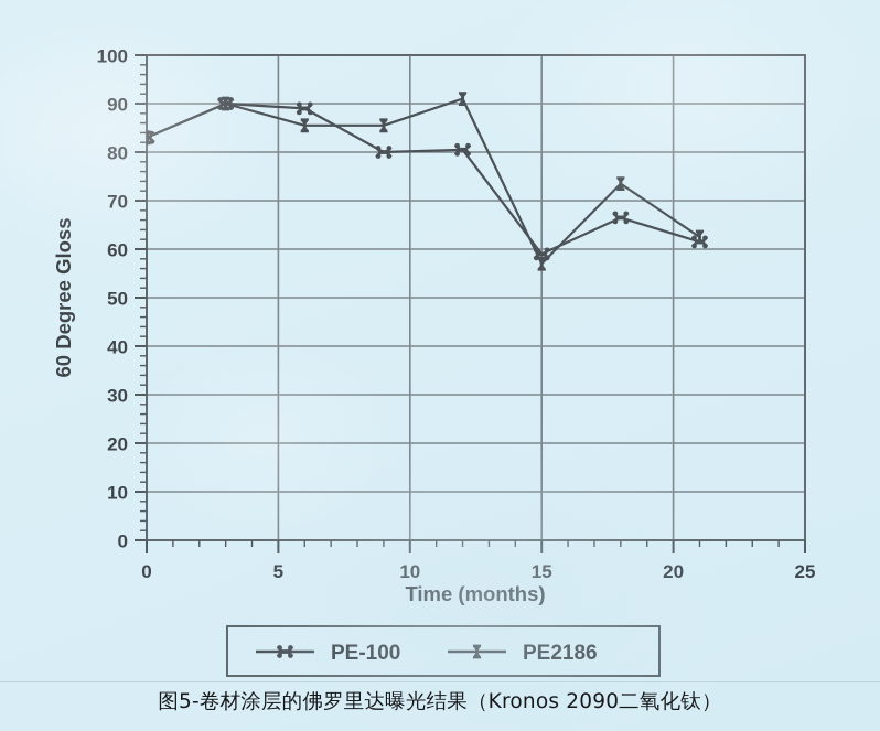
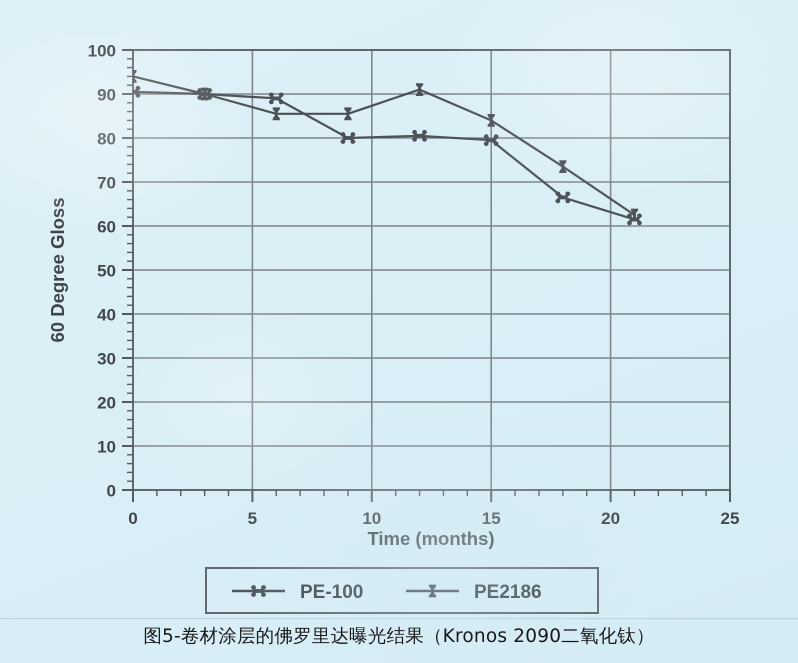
PE-100/0: 83 -> 90
PE2186/0: 83 -> 94
PE-100/15: 59 -> 80
PE2186/15: 57 -> 84
